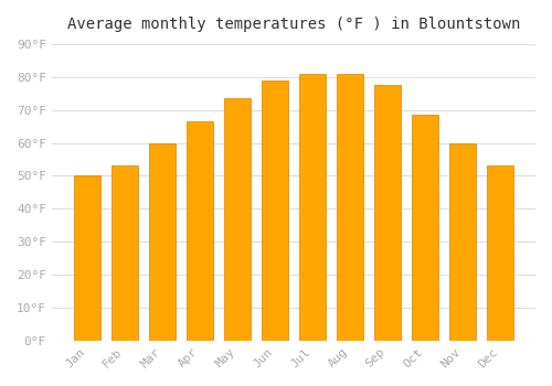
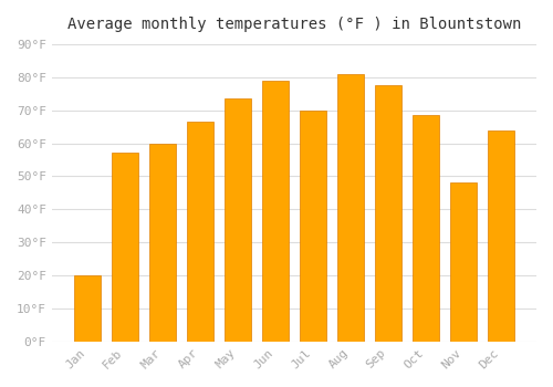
Jan: 50.0°F -> 20.0°F
Feb: 53.0°F -> 57.0°F
Jul: 81.0°F -> 70.0°F
Nov: 60.0°F -> 48.0°F
Dec: 53.0°F -> 64.0°F
